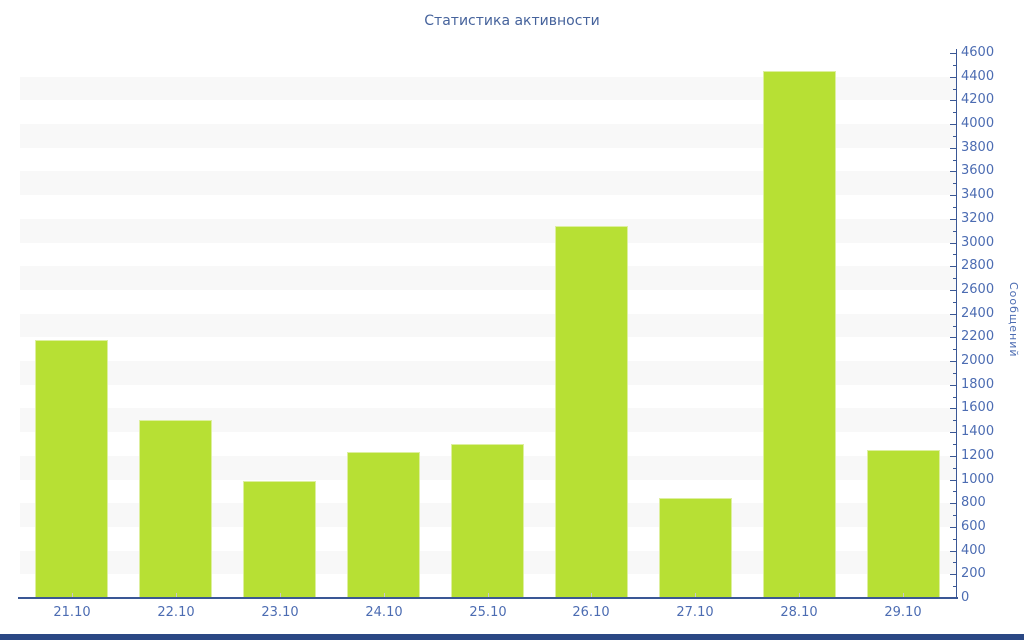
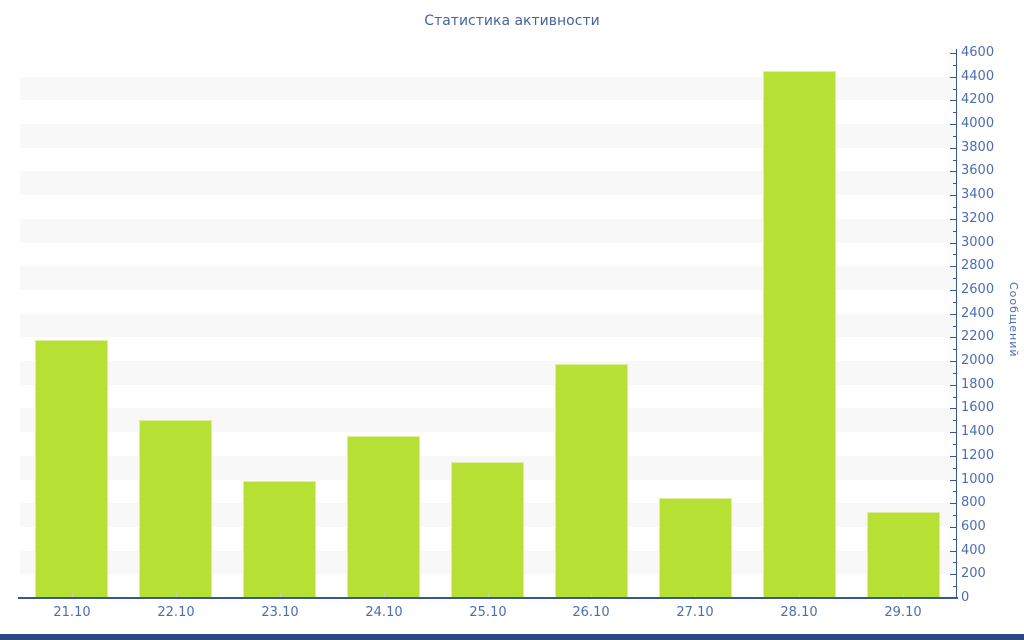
24.10: 1230 -> 1370
25.10: 1300 -> 1150
26.10: 3140 -> 1980
29.10: 1250 -> 730
